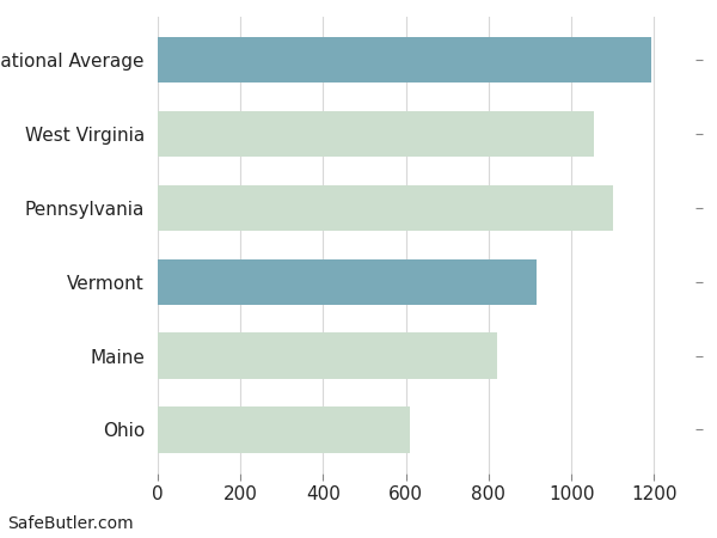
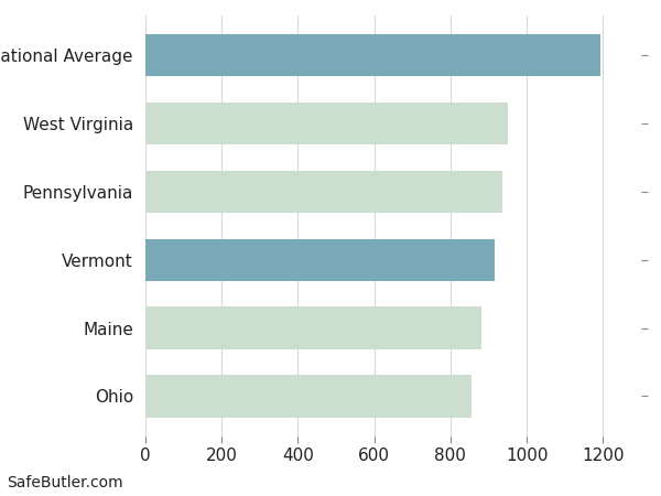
West Virginia: 1055 -> 950
Pennsylvania: 1100 -> 935
Maine: 820 -> 880
Ohio: 610 -> 855
